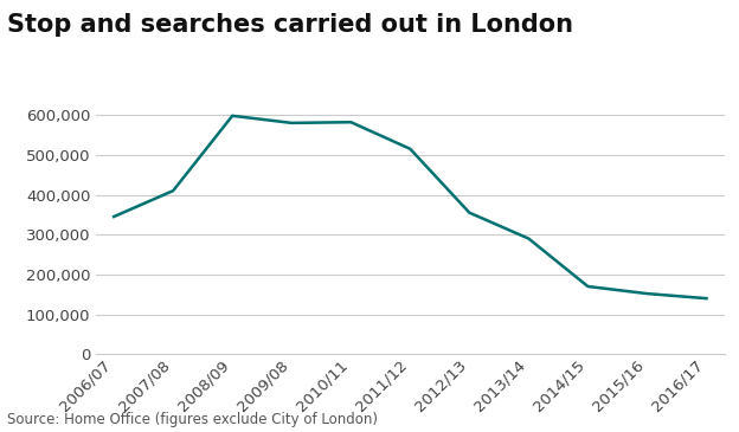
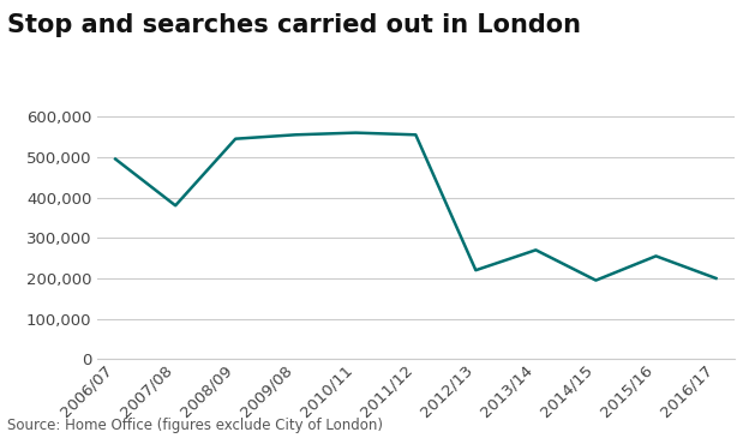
2006/07: 345,000 -> 495,000
2007/08: 410,000 -> 380,000
2008/09: 598,000 -> 545,000
2009/08: 580,000 -> 555,000
2010/11: 582,000 -> 560,000
2011/12: 515,000 -> 555,000
2012/13: 355,000 -> 220,000
2013/14: 290,000 -> 270,000
2014/15: 170,000 -> 195,000
2015/16: 152,000 -> 255,000
2016/17: 140,000 -> 200,000
